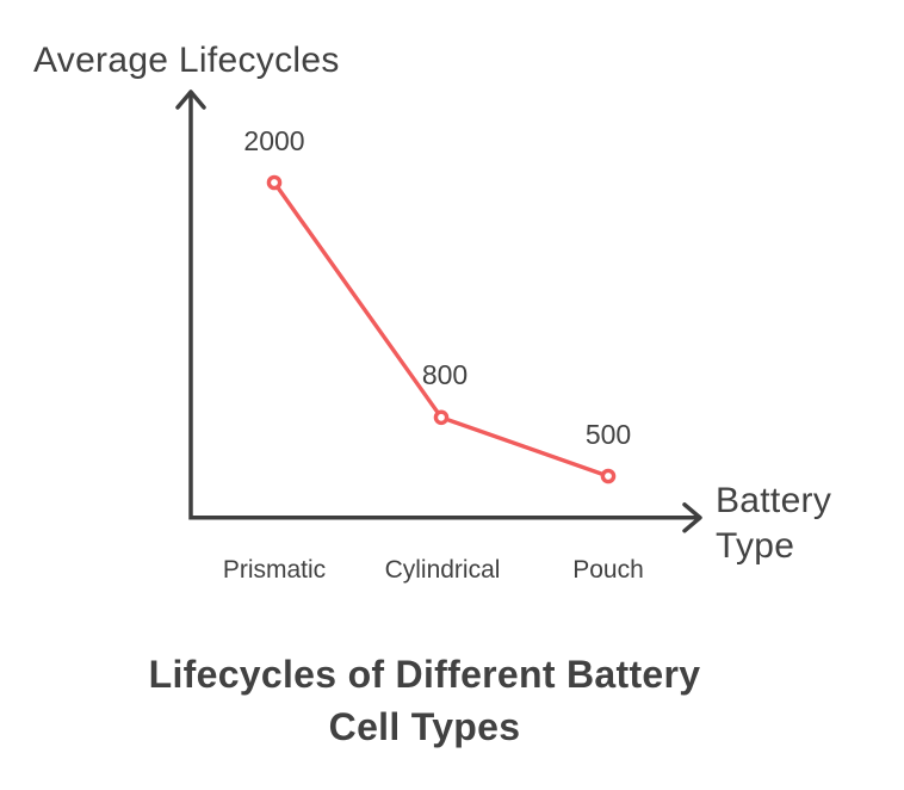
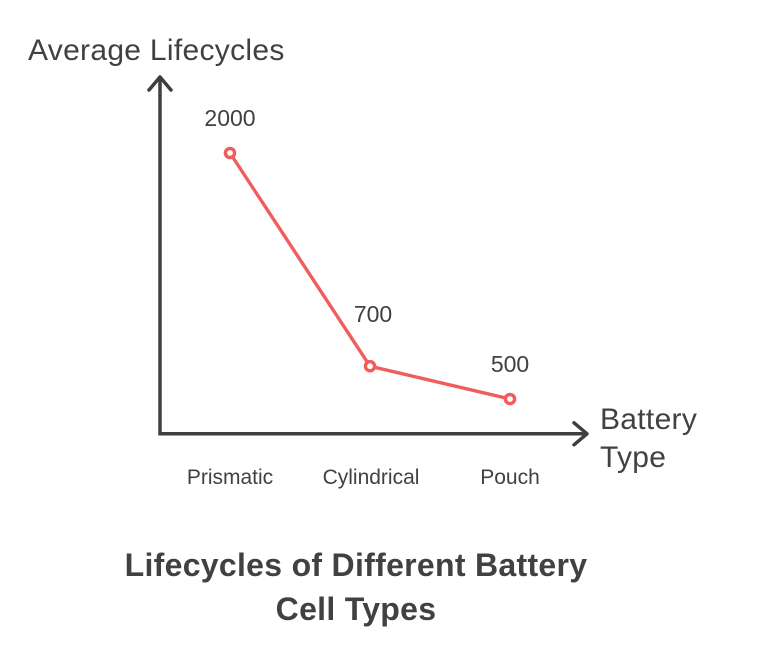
Cylindrical: 800 -> 700
